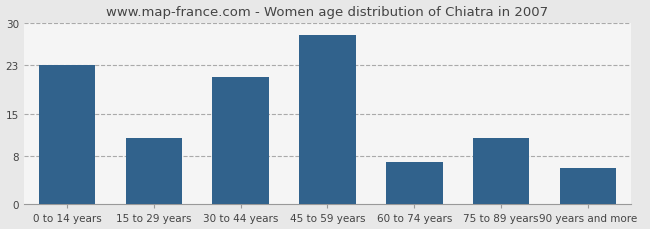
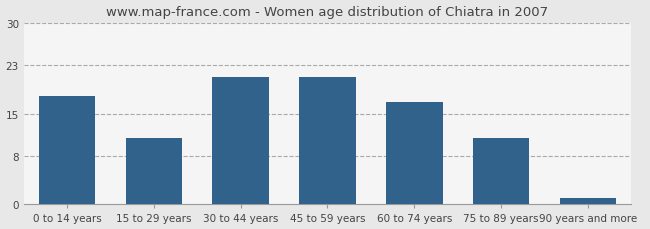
0 to 14 years: 23 -> 18
45 to 59 years: 28 -> 21
60 to 74 years: 7 -> 17
90 years and more: 6 -> 1
